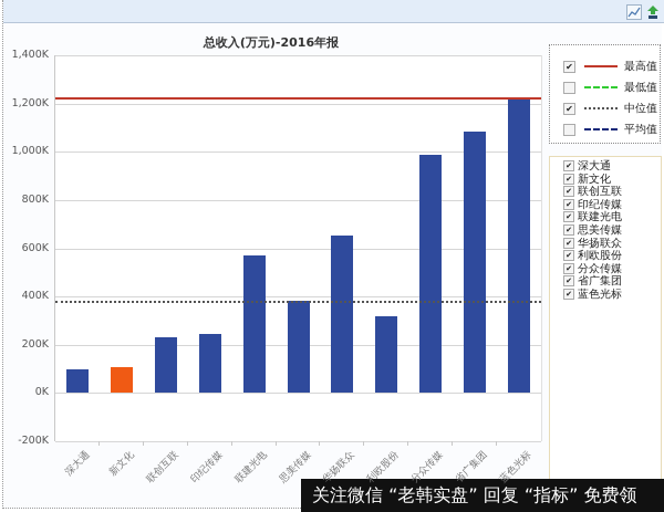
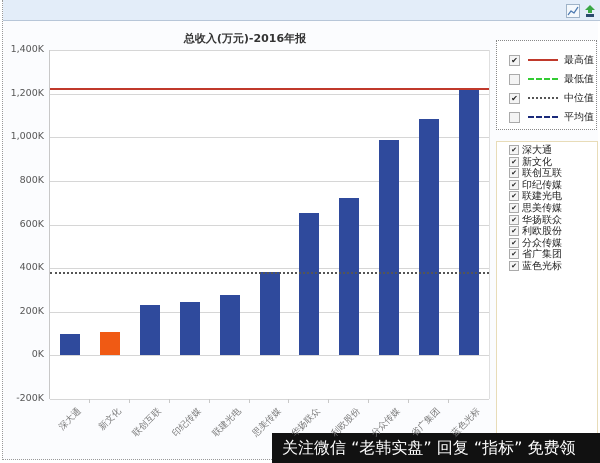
联建光电: 570K -> 280K
利欧股份: 320K -> 720K
